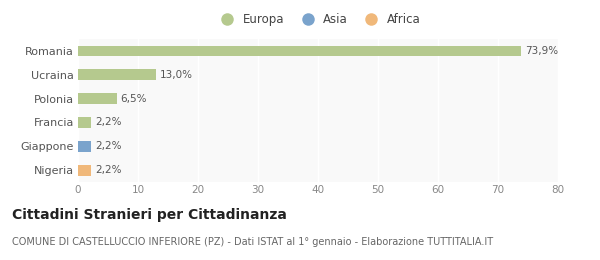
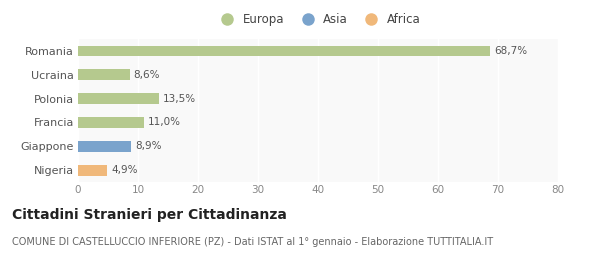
Romania: 73,9% -> 68,7%
Ucraina: 13,0% -> 8,6%
Polonia: 6,5% -> 13,5%
Francia: 2,2% -> 11,0%
Giappone: 2,2% -> 8,9%
Nigeria: 2,2% -> 4,9%
